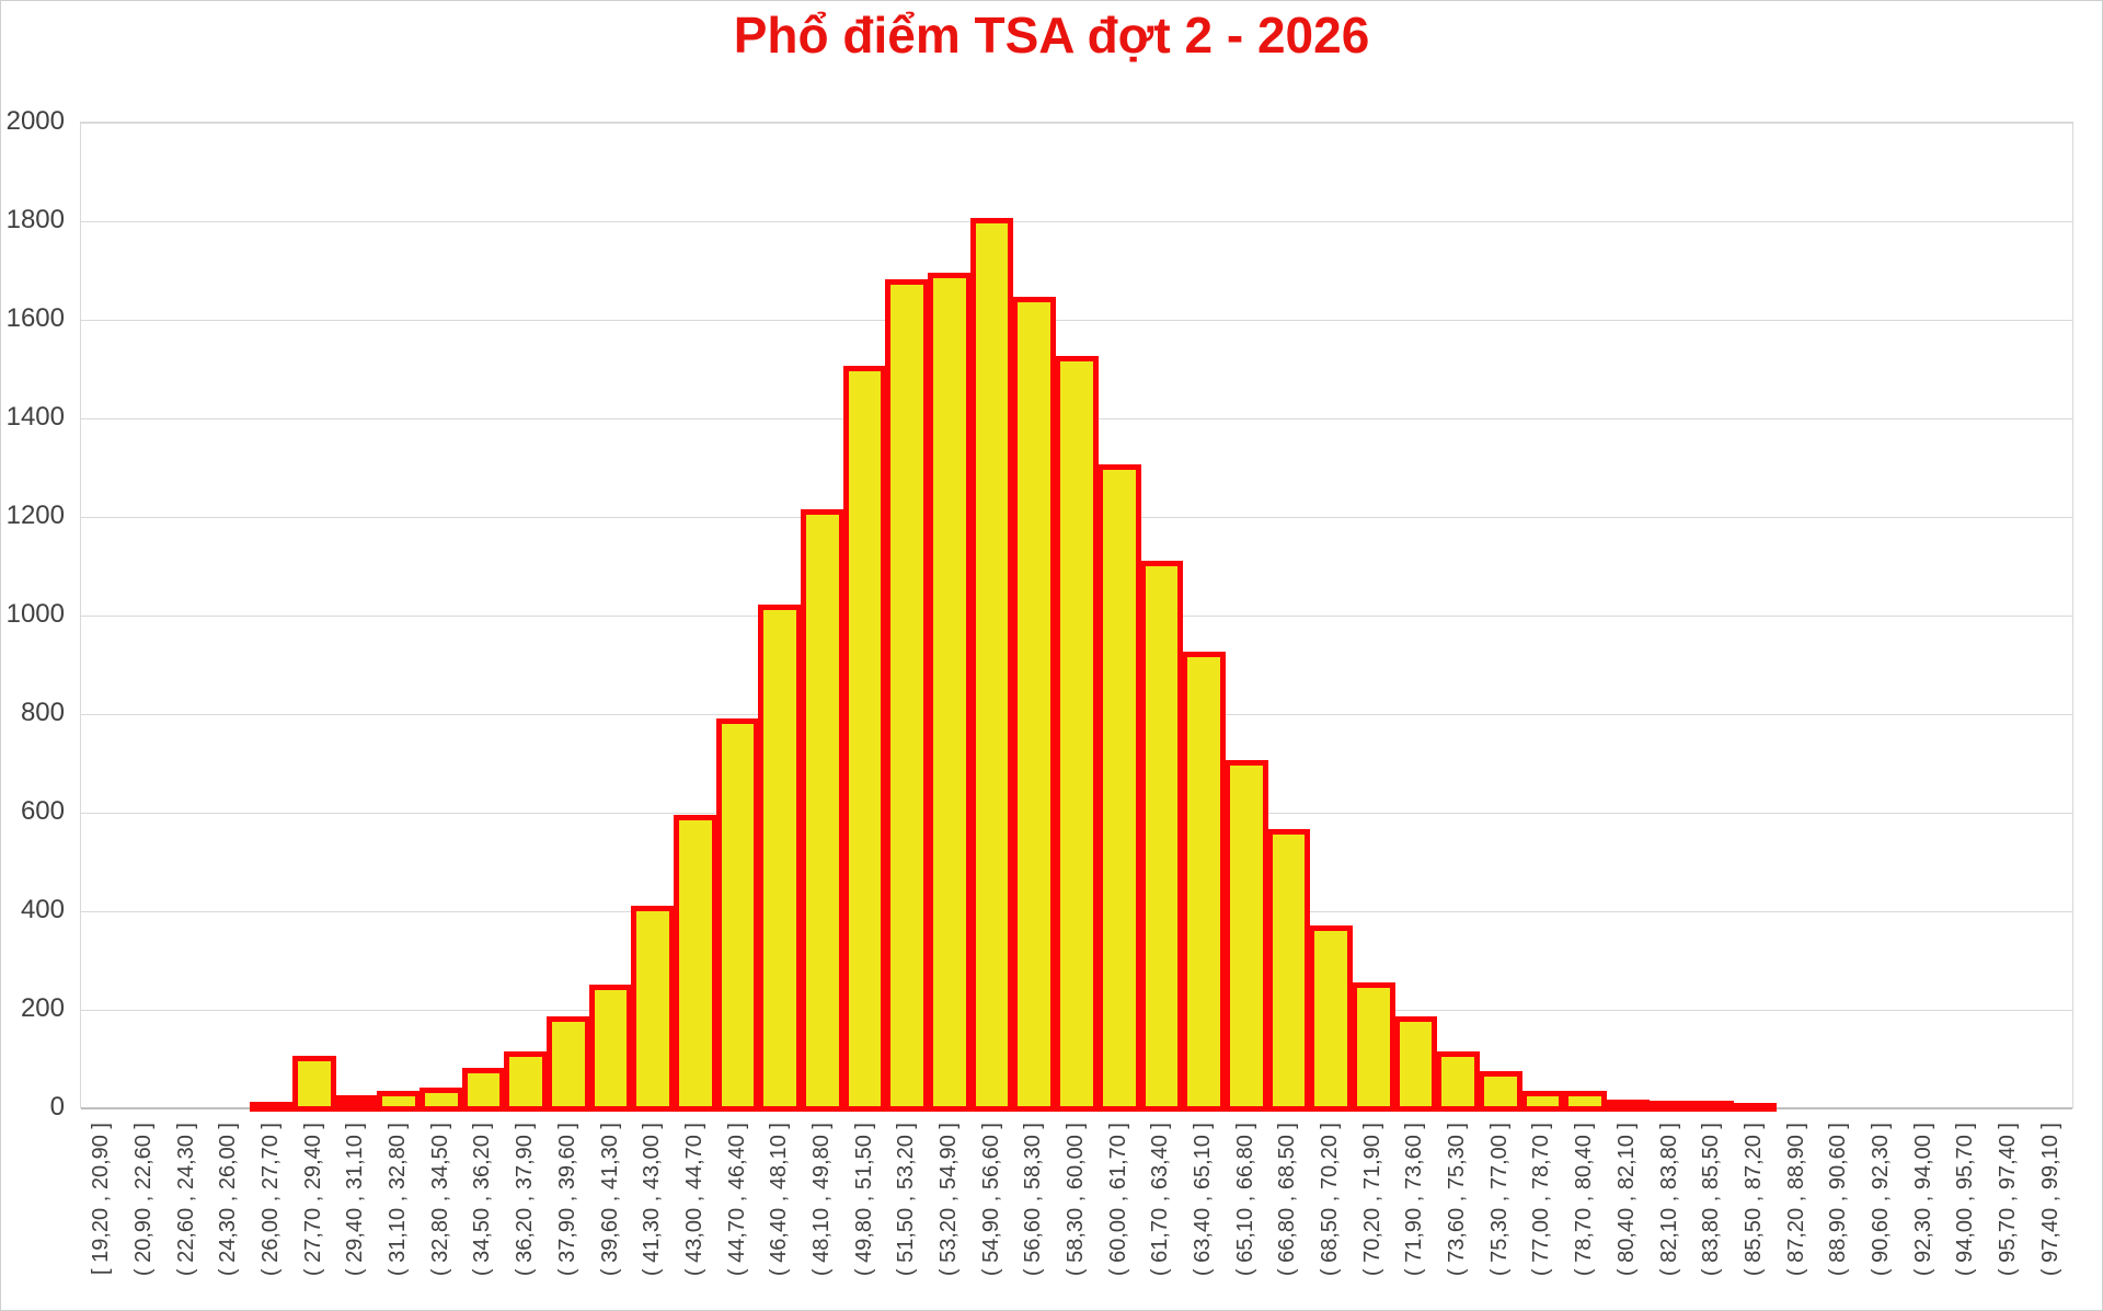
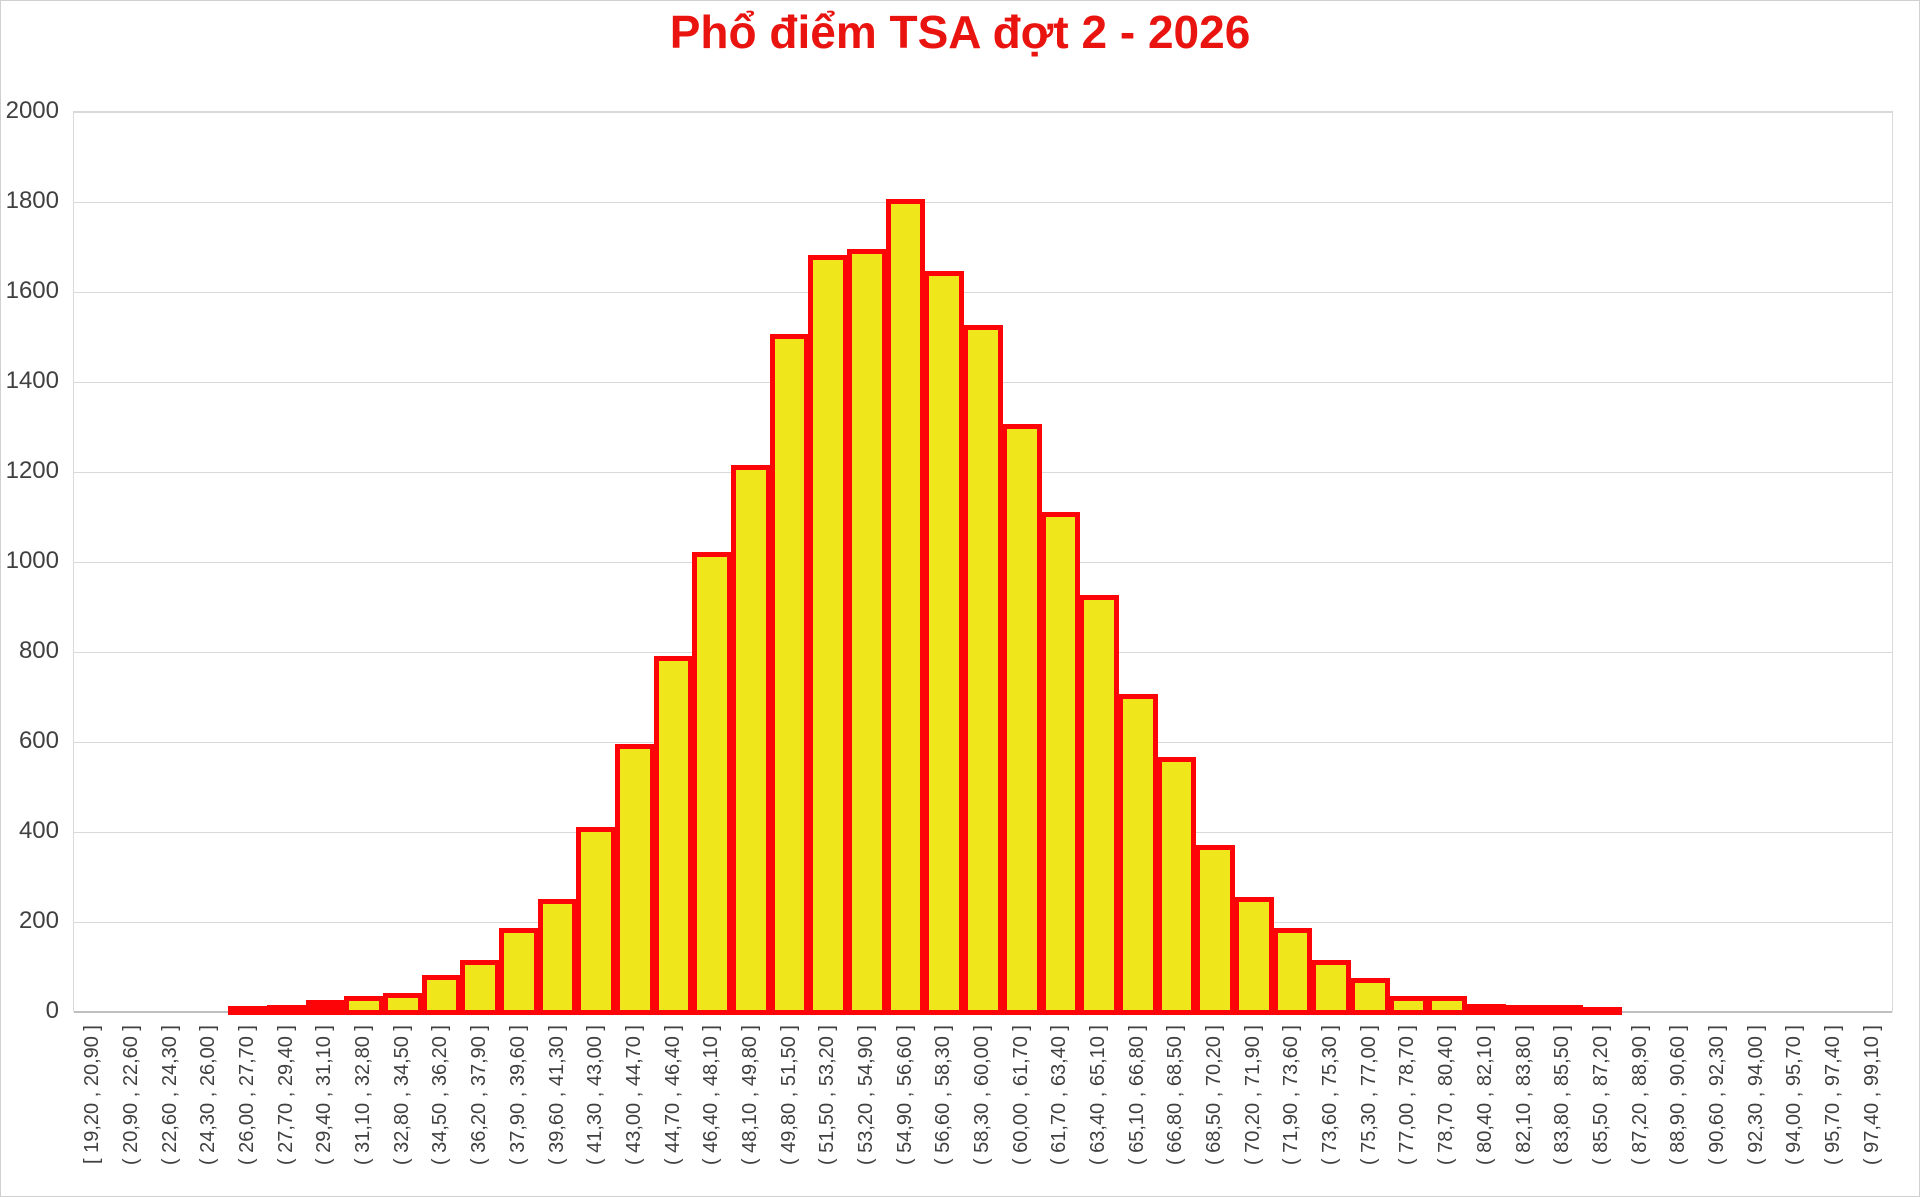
( 27,70 , 29,40 ]: 100 -> 10
